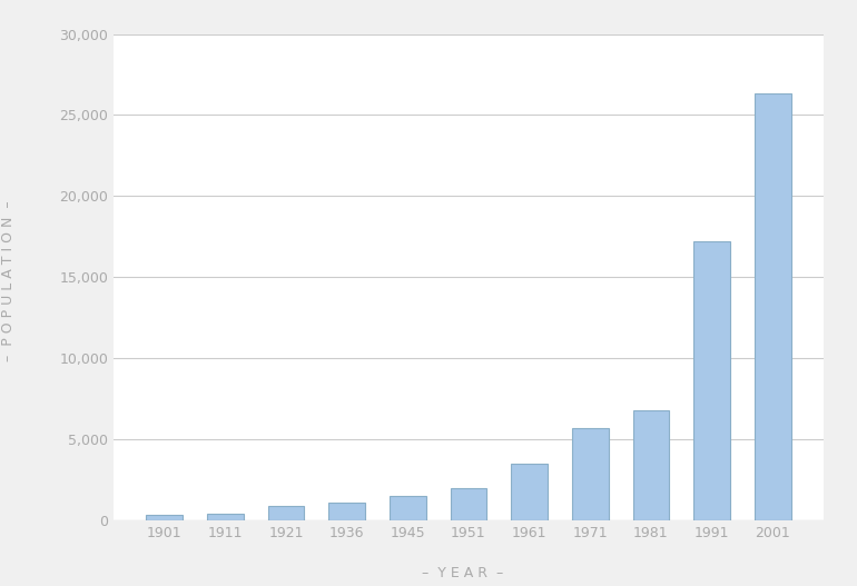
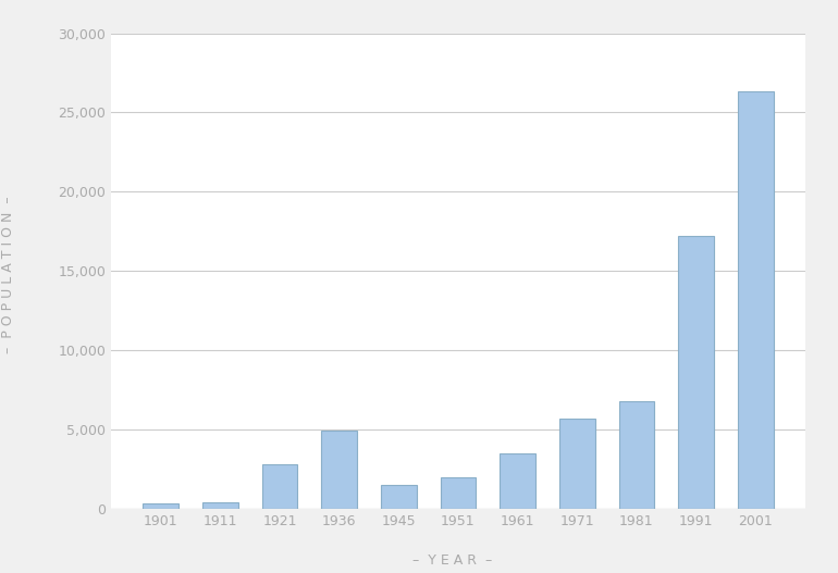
1921: 900 -> 2,800
1936: 1,100 -> 4,900
